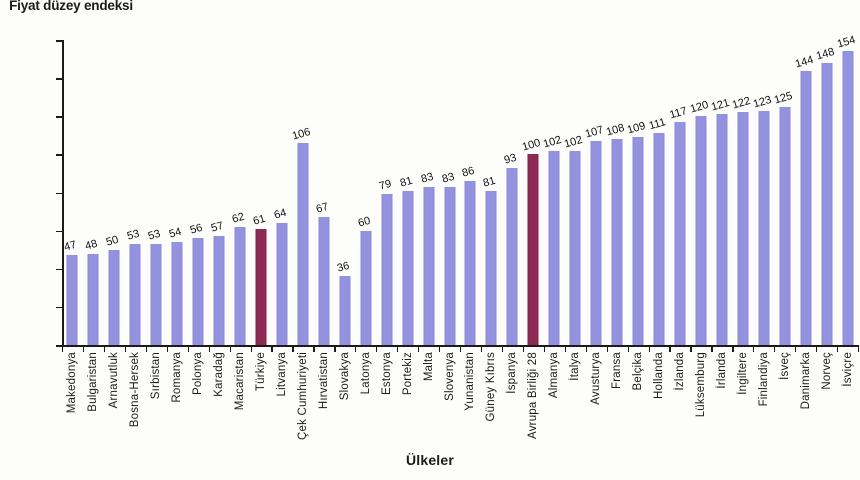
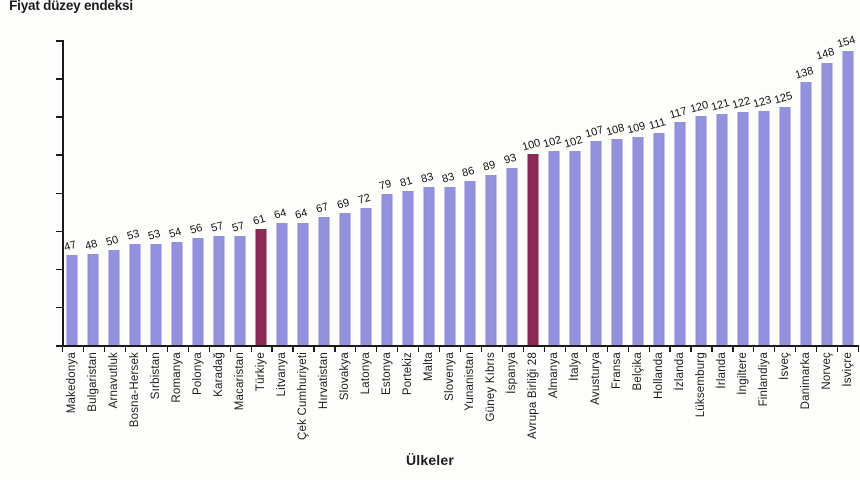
Macaristan: 62 -> 57
Çek Cumhuriyeti: 106 -> 64
Slovakya: 36 -> 69
Latonya: 60 -> 72
Güney Kıbrıs: 81 -> 89
Danimarka: 144 -> 138
